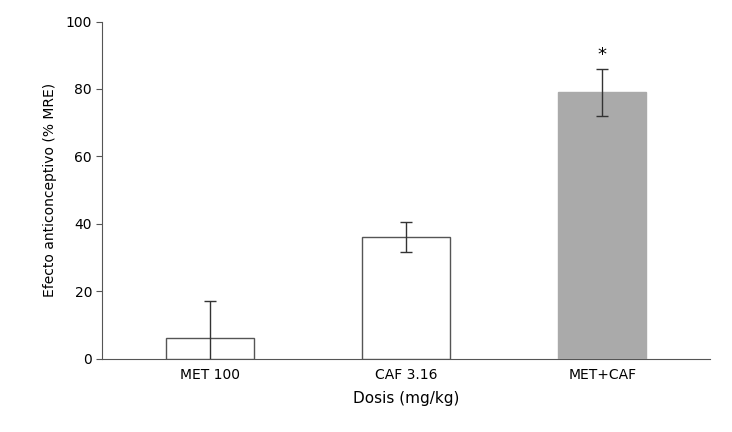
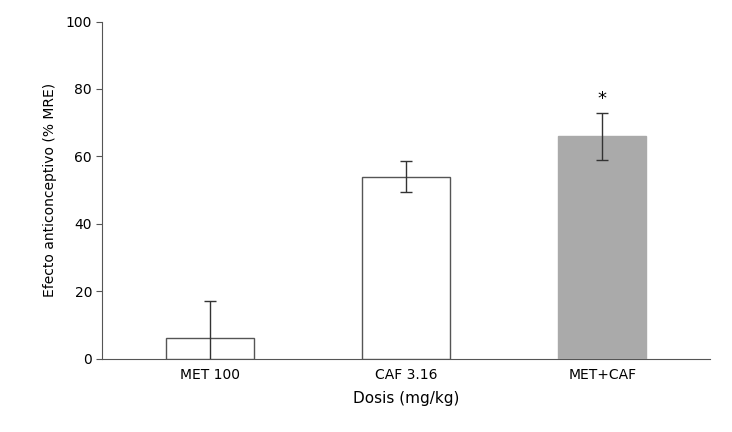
CAF 3.16: 36 -> 54
MET+CAF: 79 -> 66
